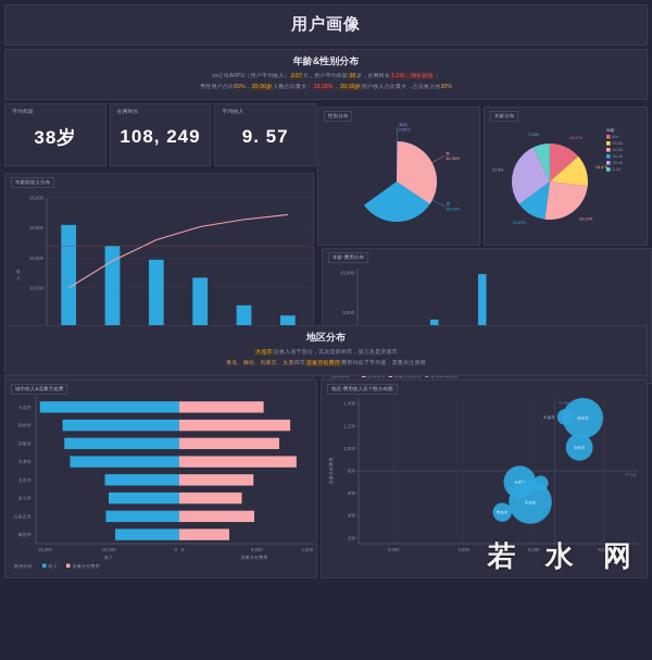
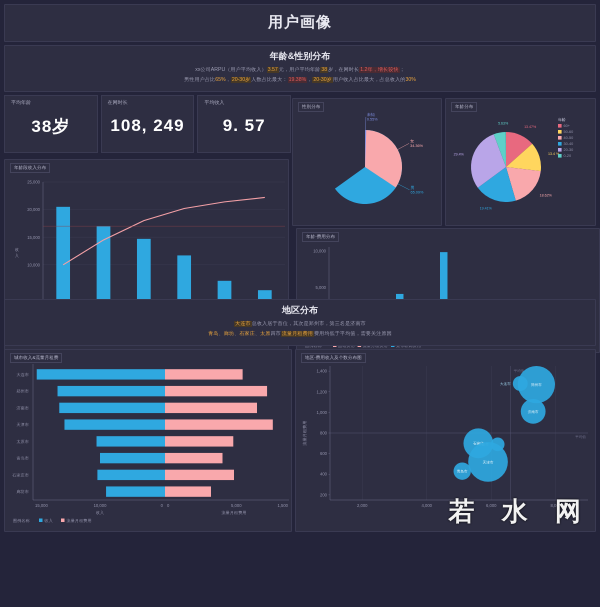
年龄分布/40-50: 25.23% -> 18.62%
年龄分布/30-40: 12.80% -> 19.41%
年龄分布/20-30: 27.9% -> 29.4%
年龄分布/0-20: 7.13% -> 5.63%
